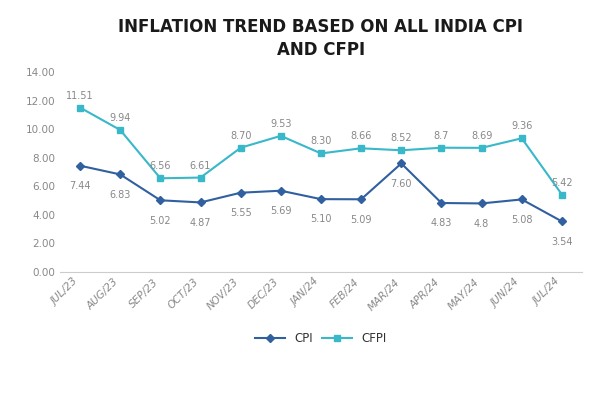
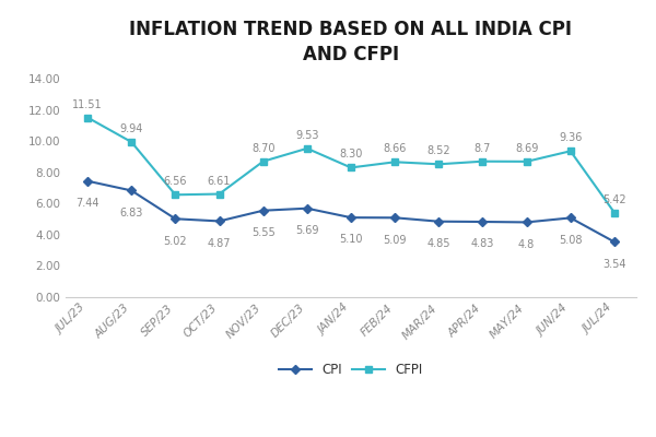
CPI/MAR/24: 7.60 -> 4.85
